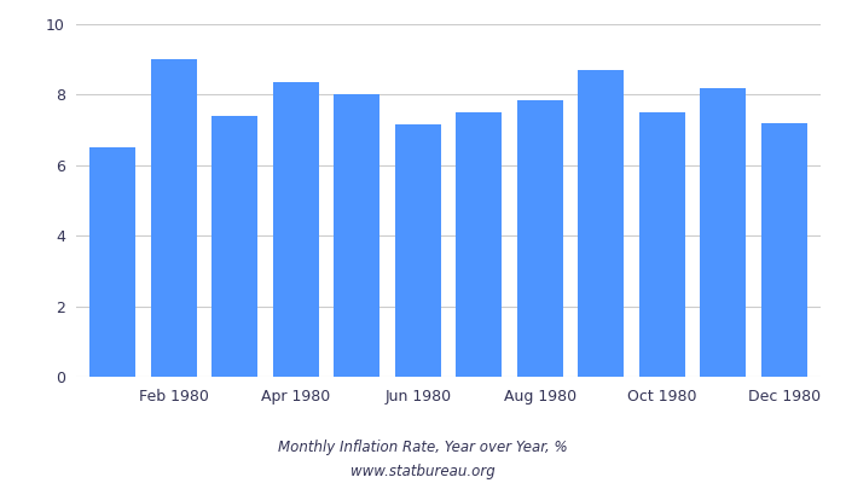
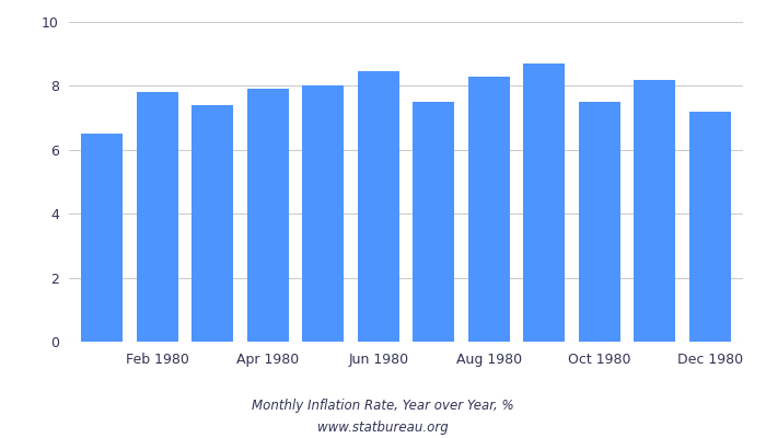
Feb 1980: 9.00 -> 7.80
Apr 1980: 8.35 -> 7.90
Jun 1980: 7.15 -> 8.45
Aug 1980: 7.85 -> 8.30
